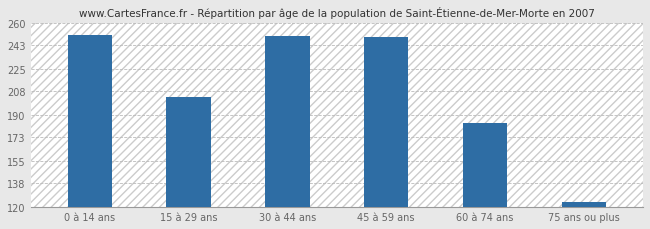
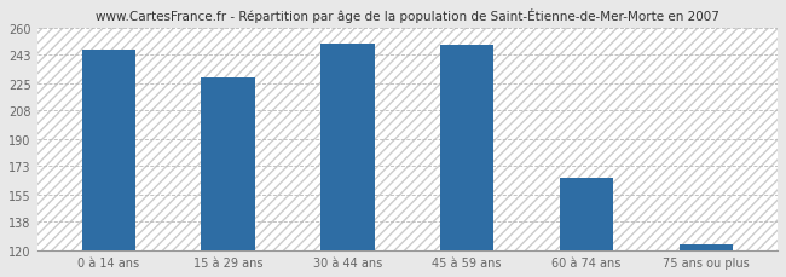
0 à 14 ans: 251 -> 246
15 à 29 ans: 204 -> 229
60 à 74 ans: 184 -> 166
